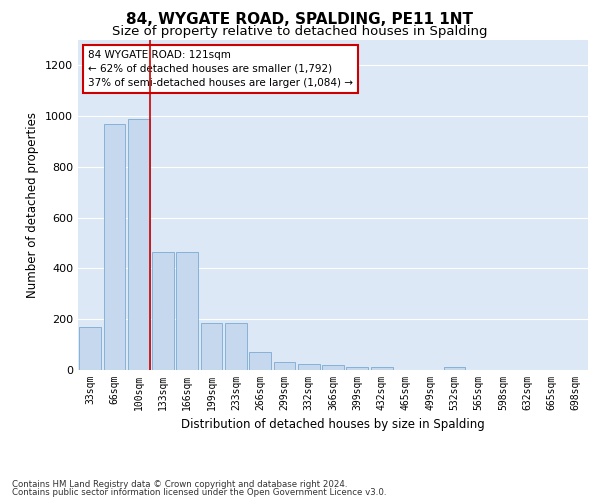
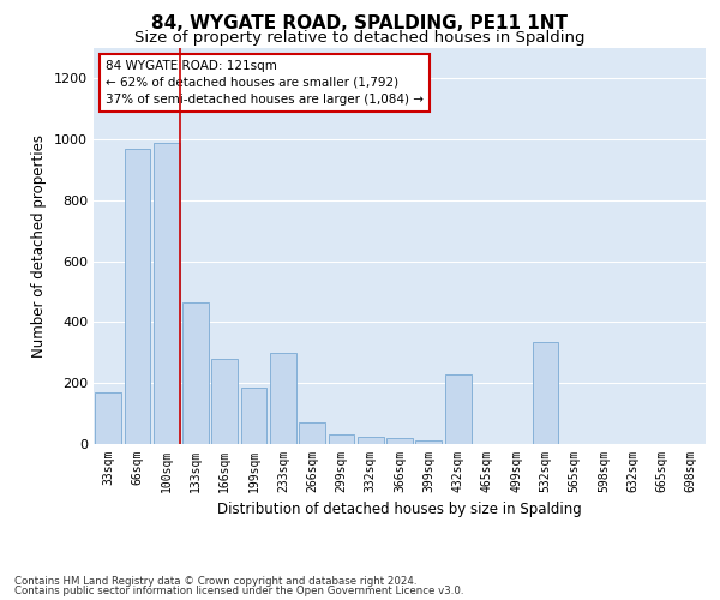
166sqm: 465 -> 280
233sqm: 185 -> 300
432sqm: 12 -> 230
532sqm: 12 -> 335
